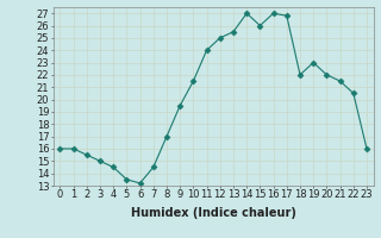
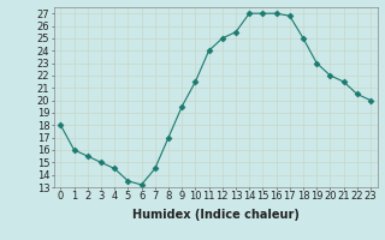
0: 16.0 -> 18.0
15: 26.0 -> 27.0
18: 22.0 -> 25.0
23: 16.0 -> 20.0
